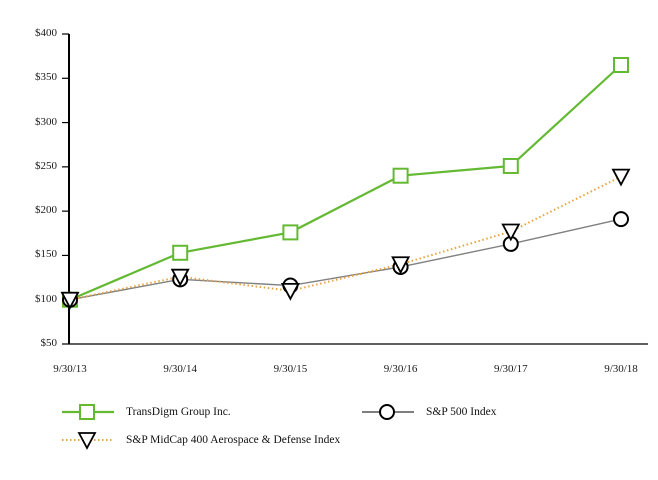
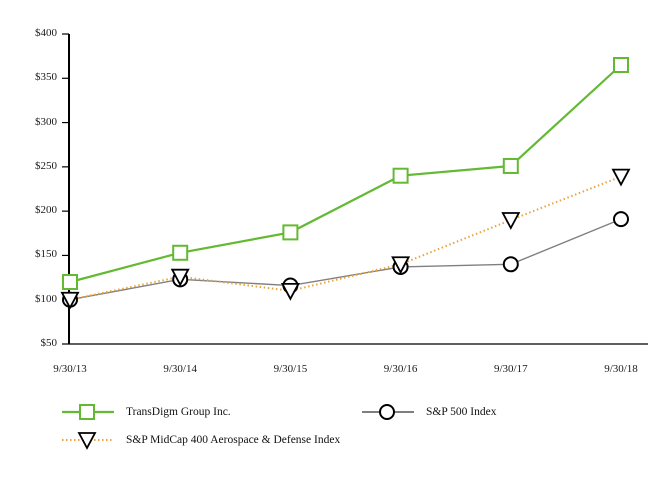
TransDigm Group Inc./9/30/13: $100 -> $120
S&P 500 Index/9/30/17: $160 -> $140
S&P MidCap 400 Aerospace & Defense Index/9/30/17: $180 -> $190
